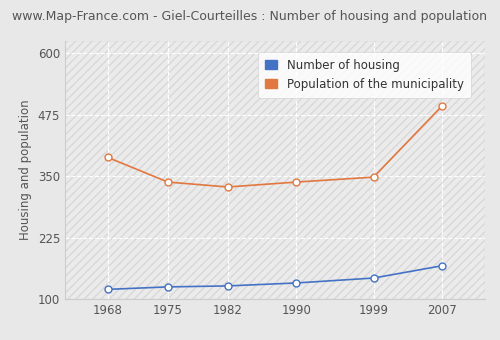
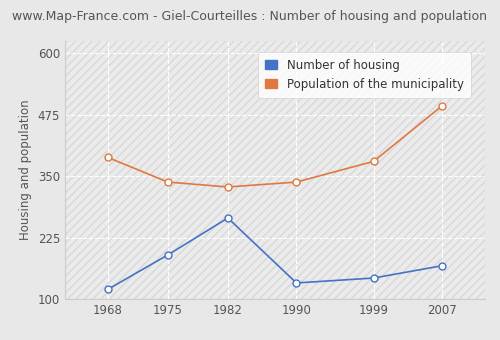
Number of housing/1975: 125 -> 190
Number of housing/1982: 127 -> 265
Population of the municipality/1999: 348 -> 380
